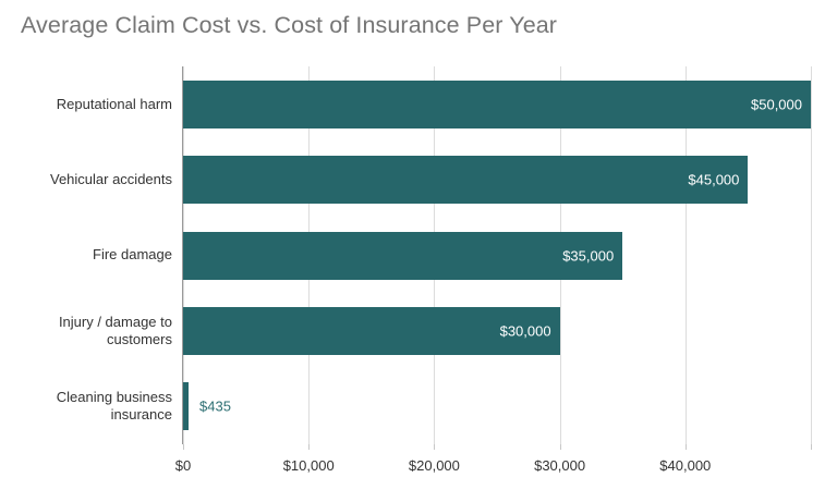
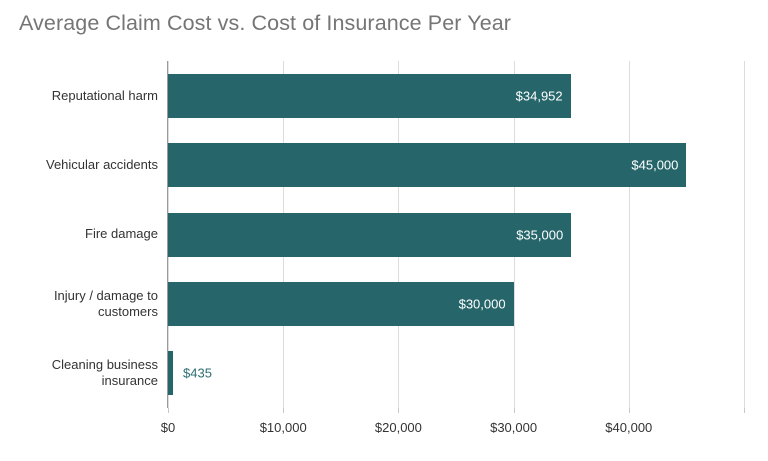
Reputational harm: $50,000 -> $34,952
